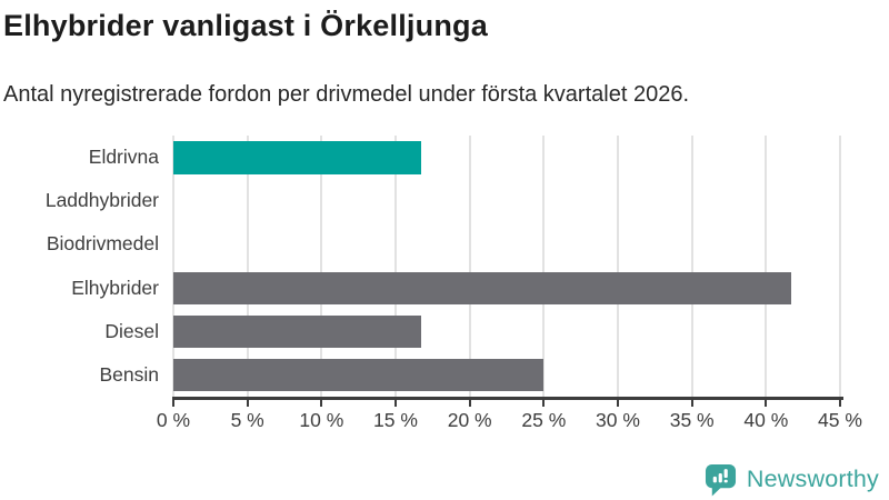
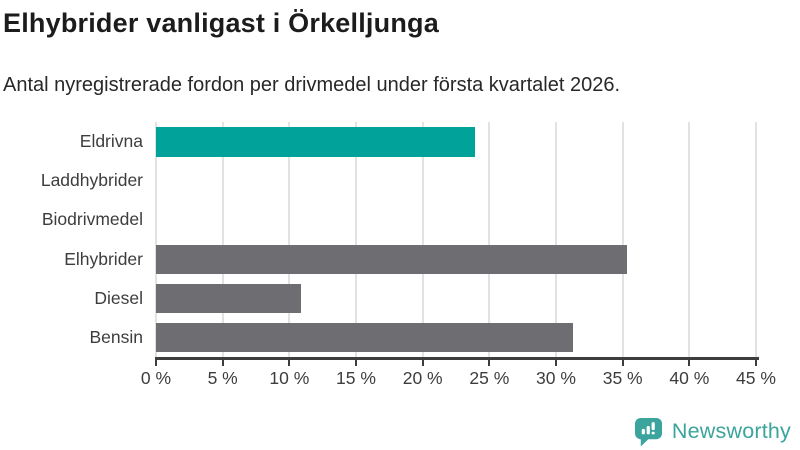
Eldrivna: 16.7% -> 23.9%
Elhybrider: 41.7% -> 35.3%
Diesel: 16.7% -> 10.9%
Bensin: 25.0% -> 31.3%
